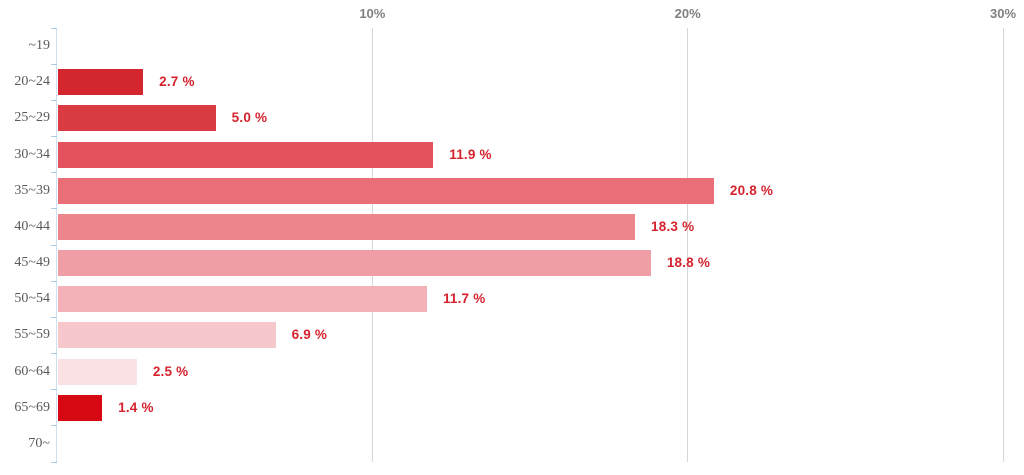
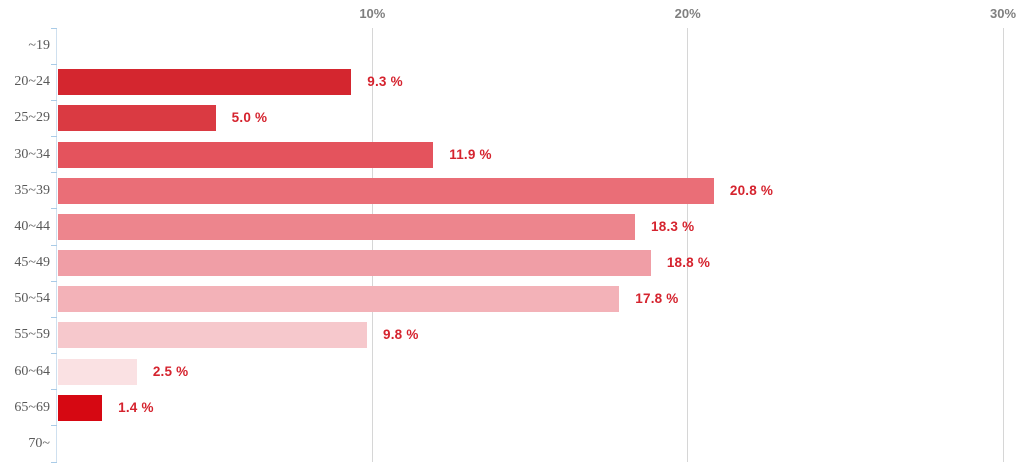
20~24: 2.7 -> 9.3
50~54: 11.7 -> 17.8
55~59: 6.9 -> 9.8
